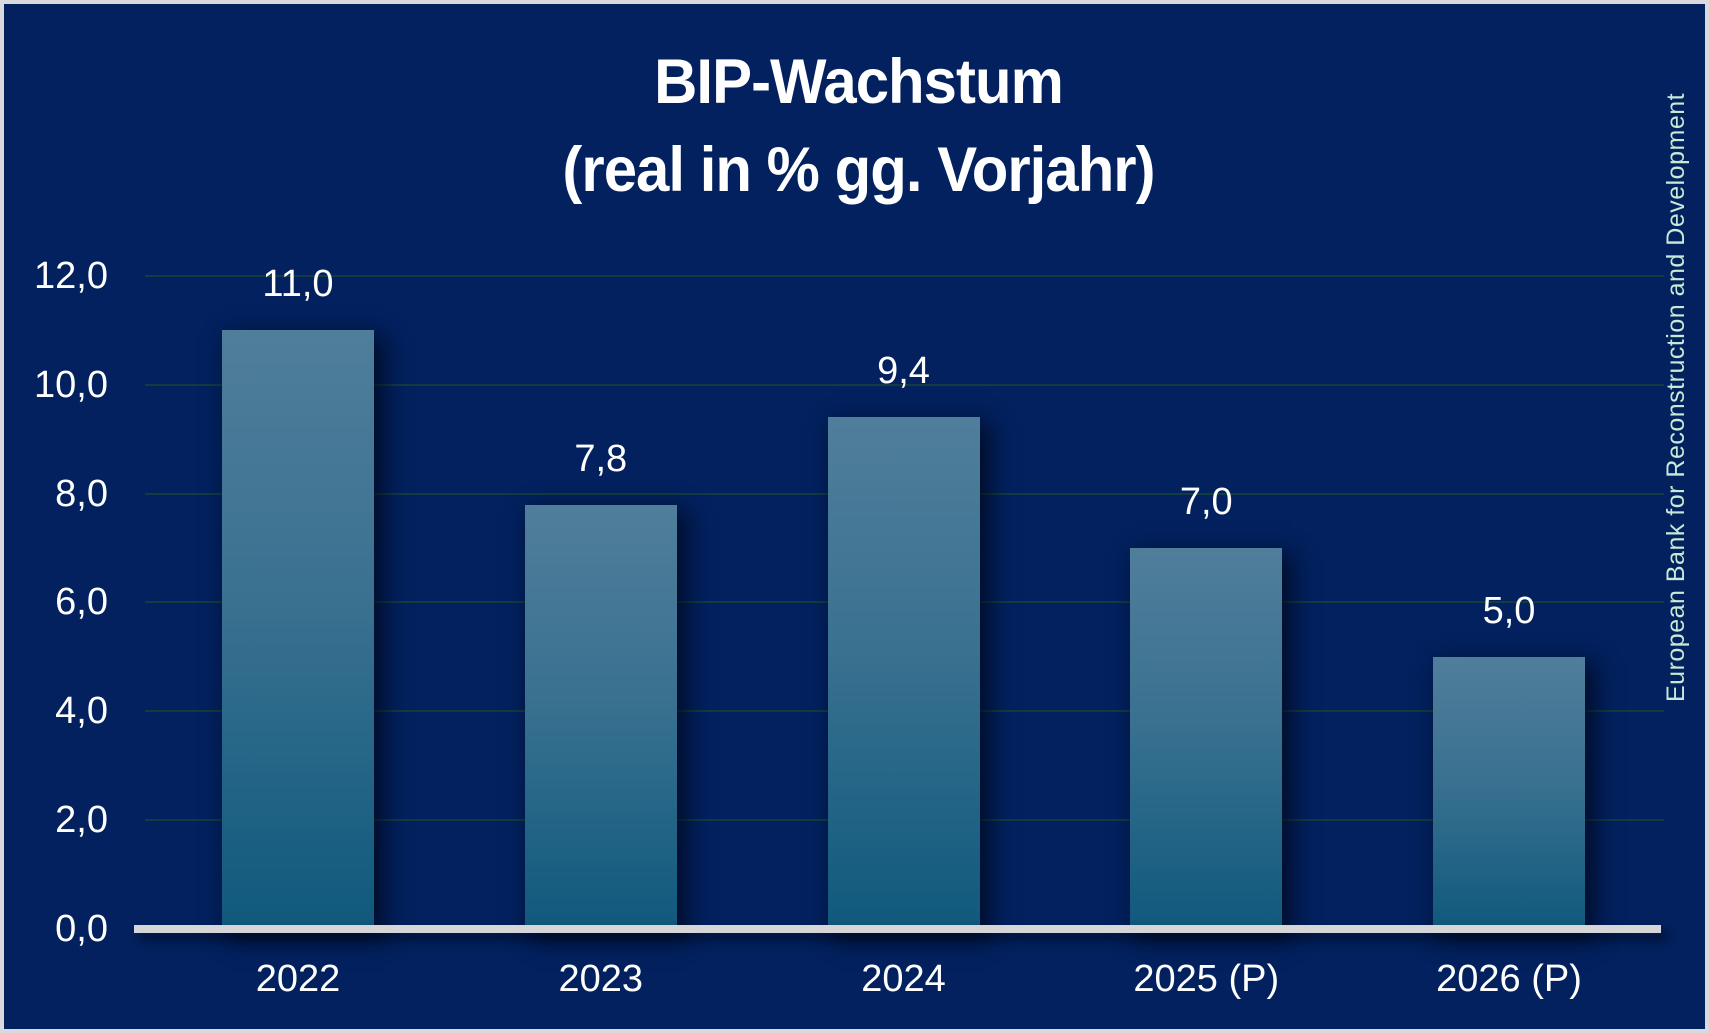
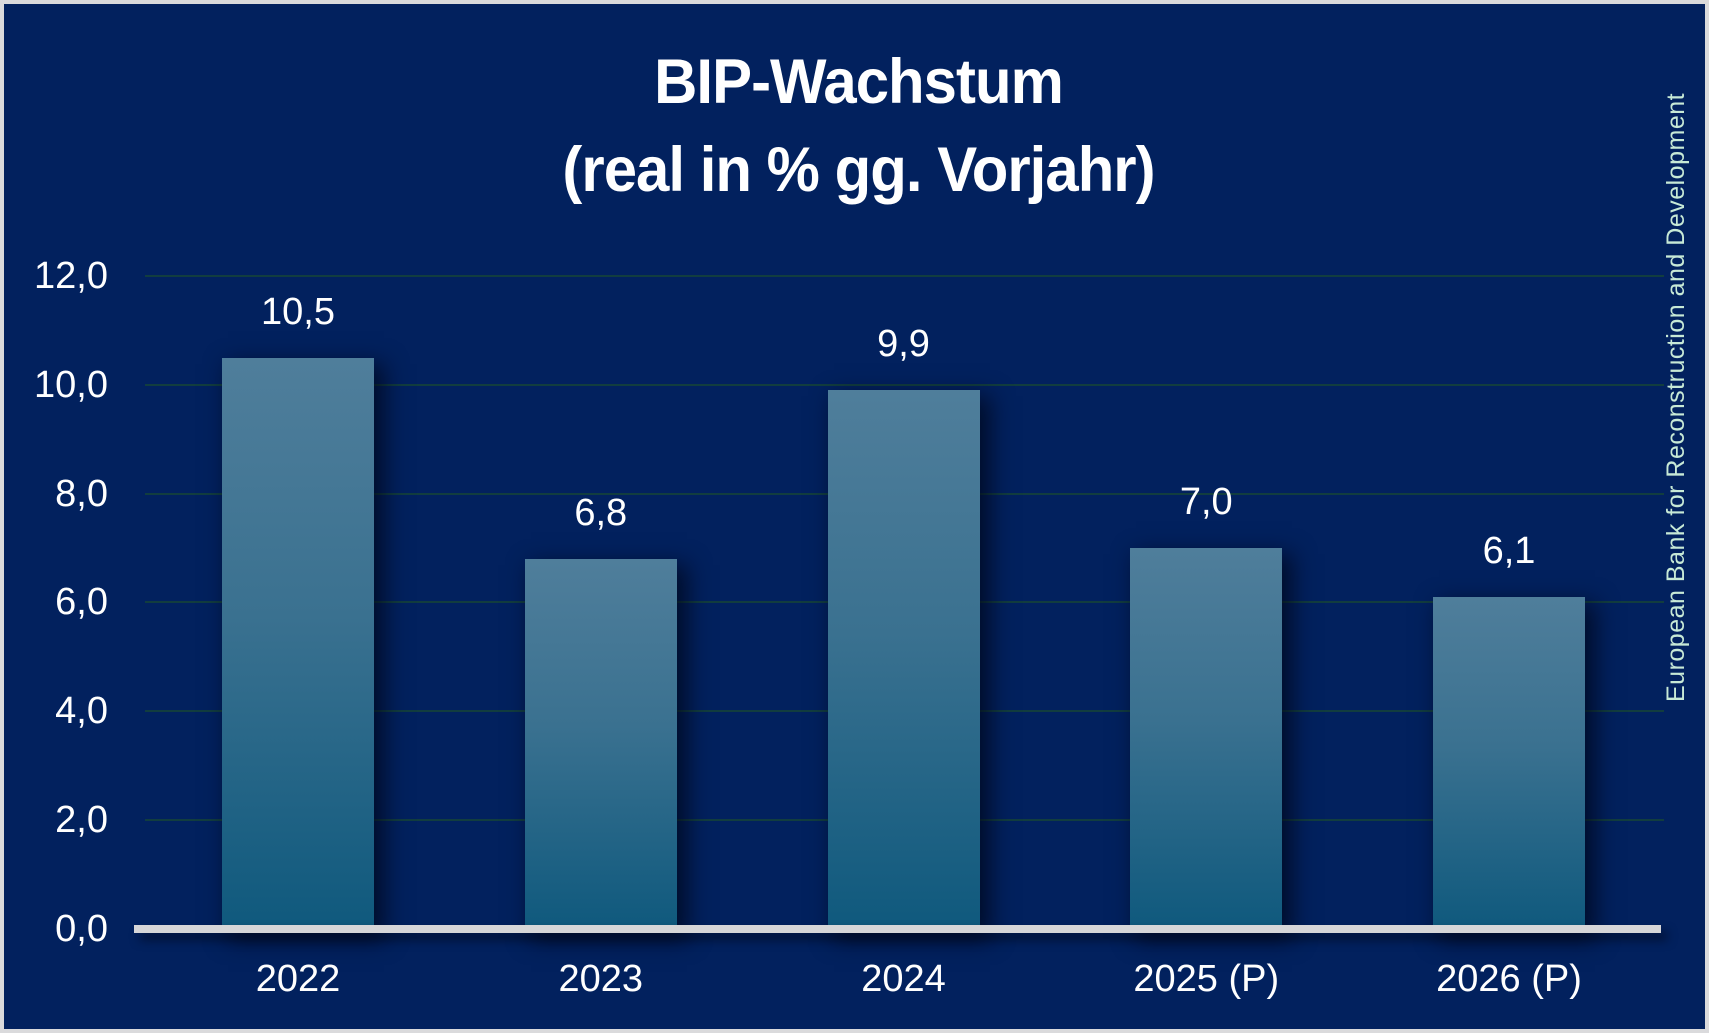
2022: 11,0 -> 10,5
2023: 7,8 -> 6,8
2024: 9,4 -> 9,9
2026 (P): 5,0 -> 6,1
